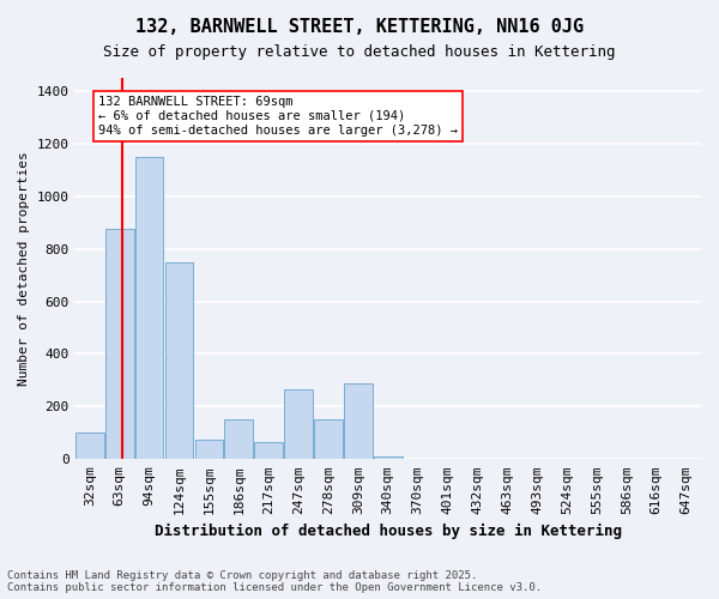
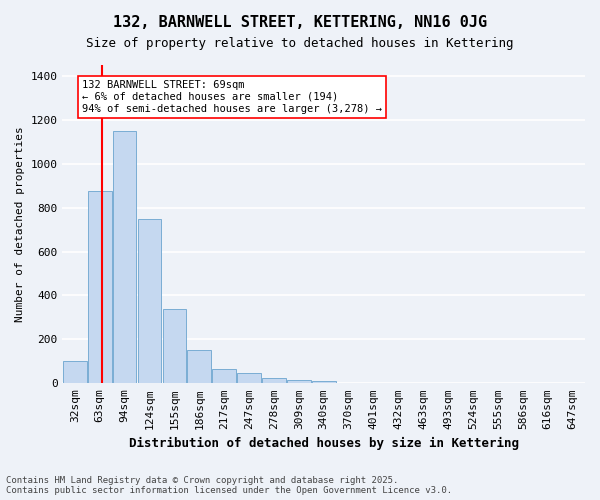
155sqm: 75 -> 340
247sqm: 265 -> 45
278sqm: 150 -> 25
309sqm: 290 -> 15
